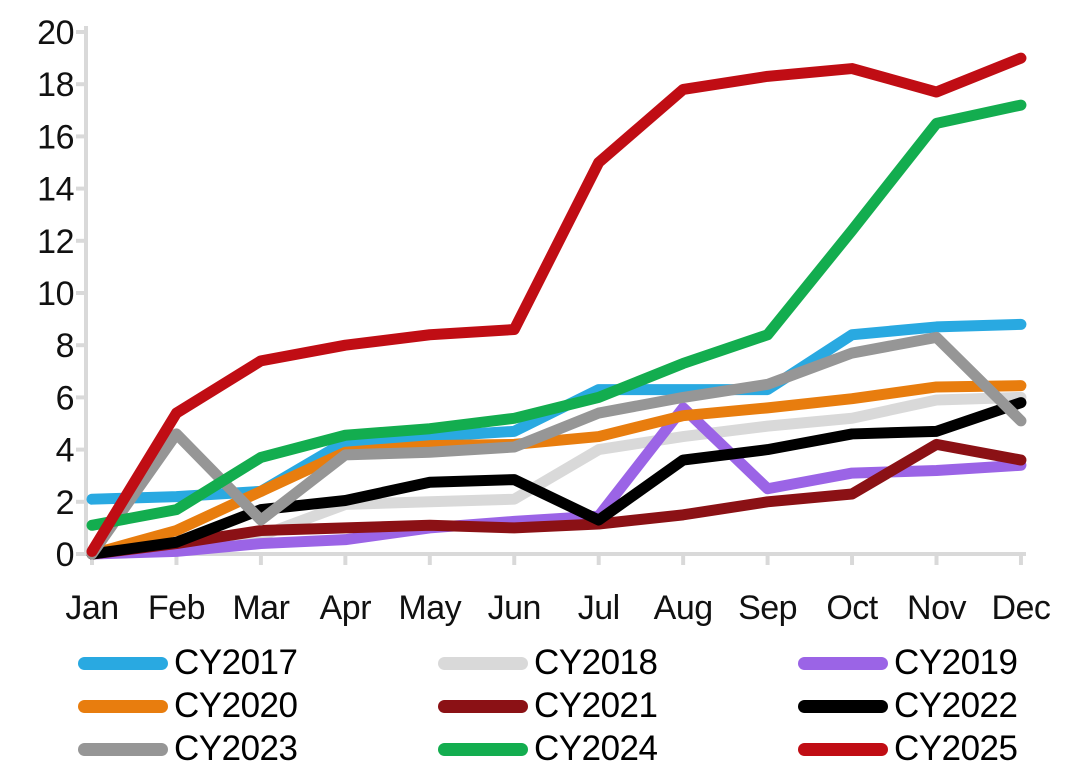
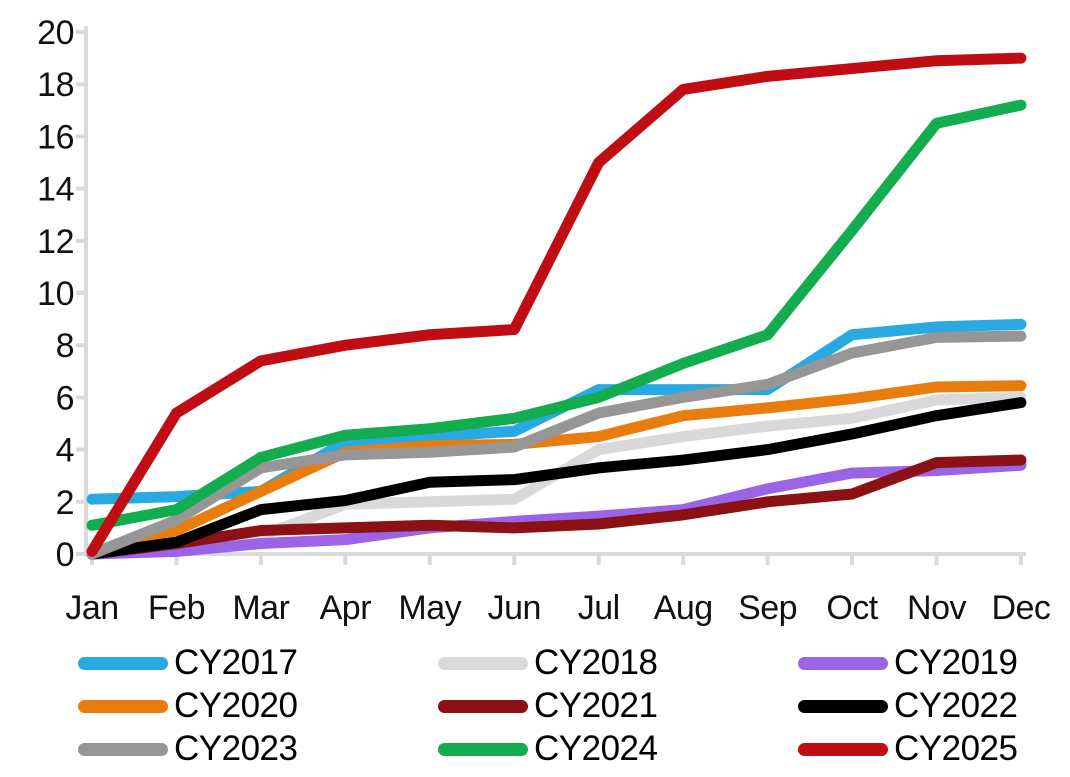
CY2023/Feb: 4.6 -> 1.3
CY2023/Mar: 1.3 -> 3.3
CY2022/Jul: 1.3 -> 3.3
CY2019/Aug: 5.6 -> 1.7
CY2021/Nov: 4.2 -> 3.5
CY2022/Nov: 4.7 -> 5.3
CY2025/Nov: 17.7 -> 18.9
CY2023/Dec: 5.1 -> 8.3
